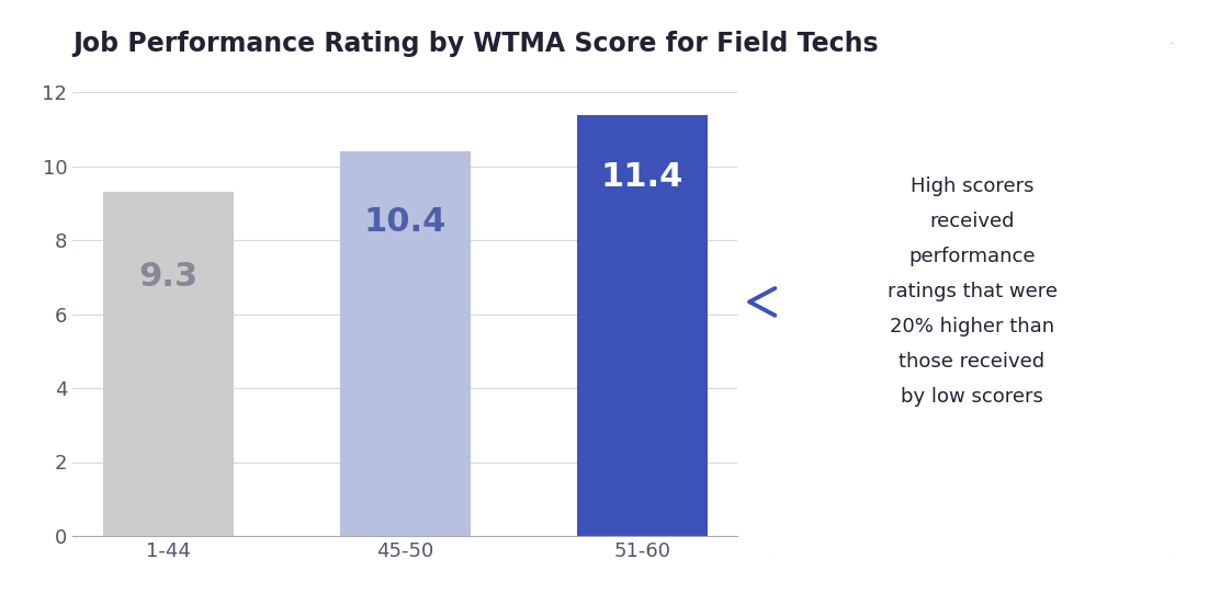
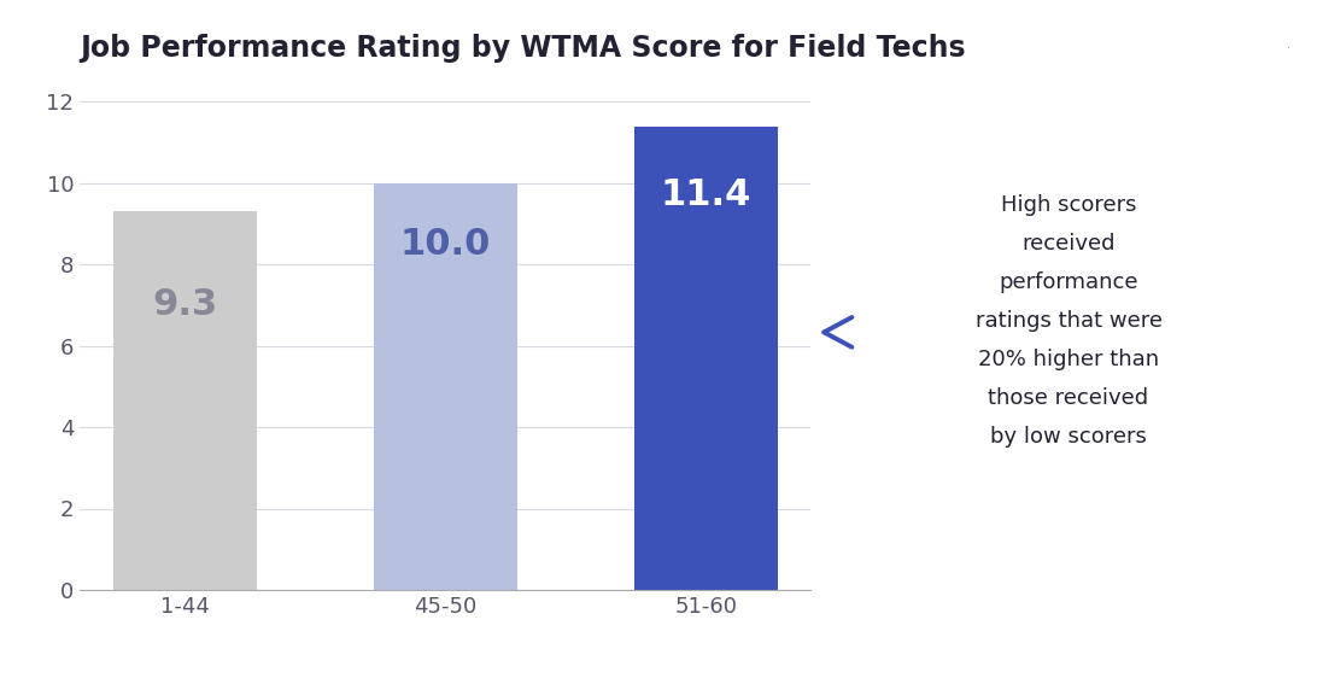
45-50: 10.4 -> 10.0
